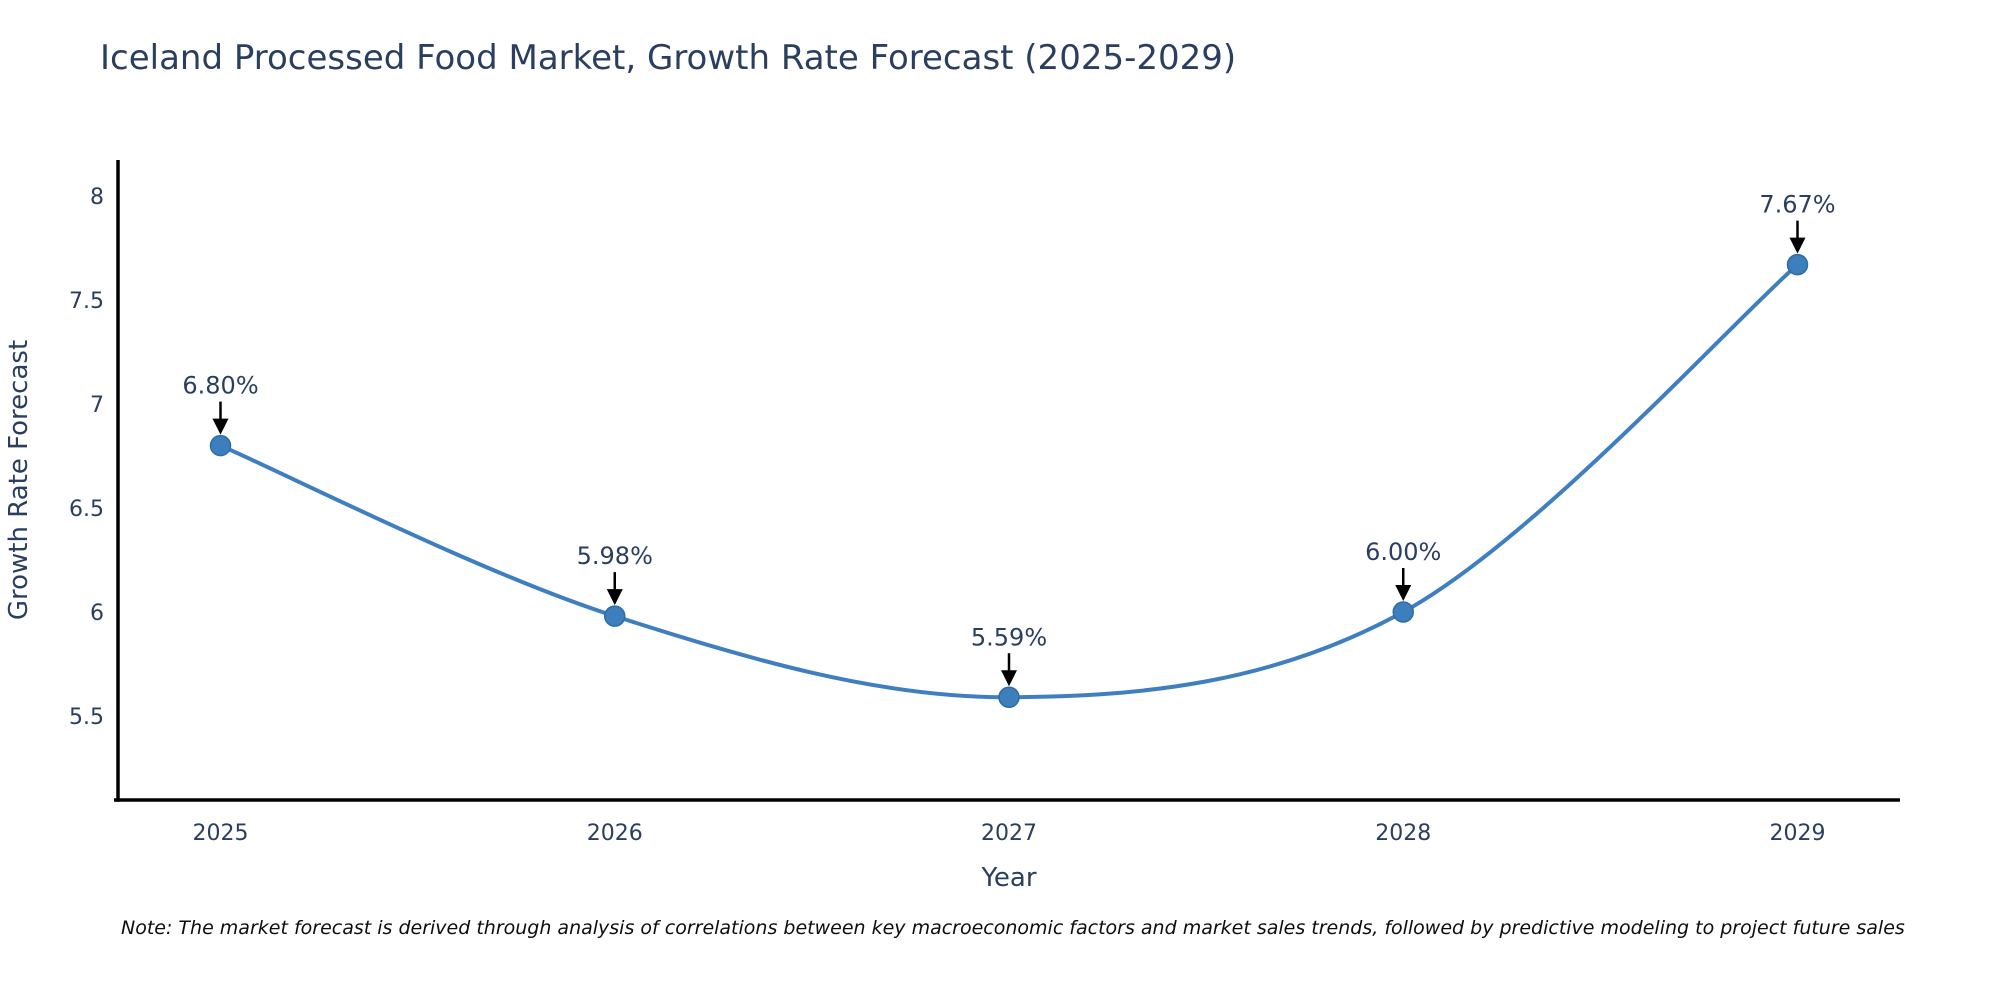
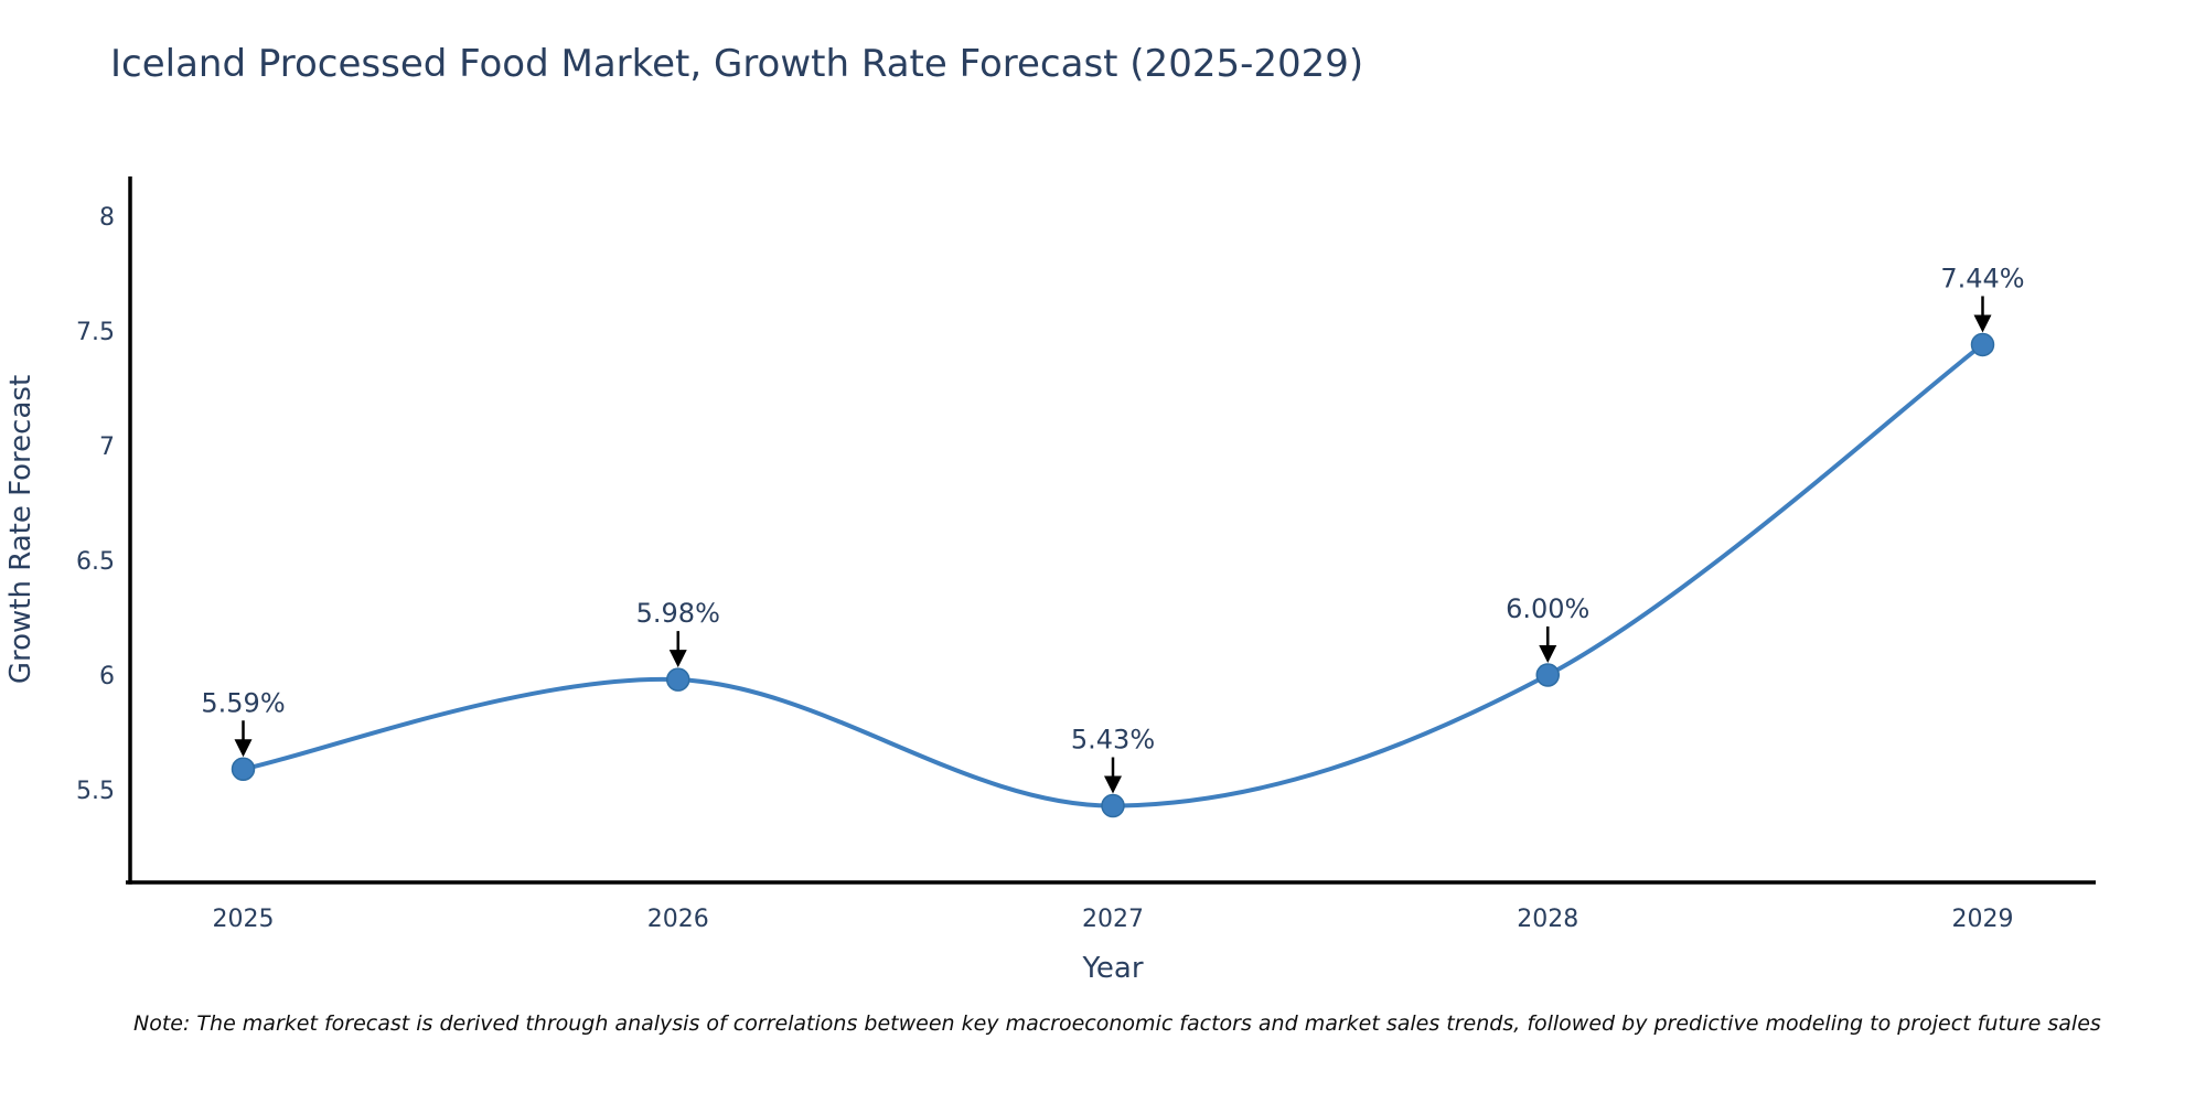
2025: 6.80% -> 5.59%
2027: 5.59% -> 5.43%
2029: 7.67% -> 7.44%
